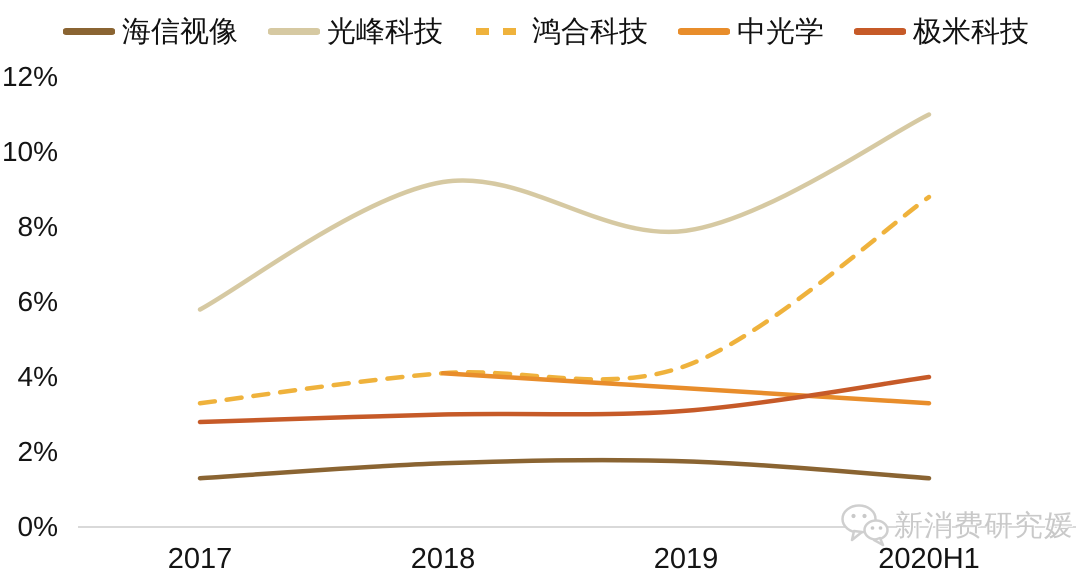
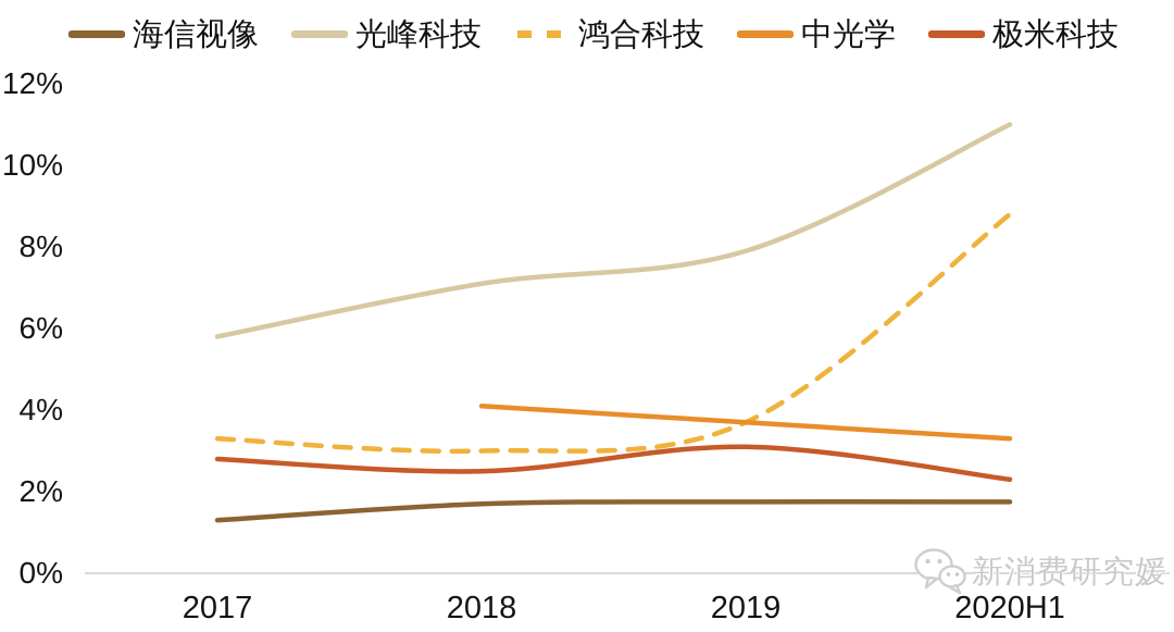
光峰科技/2018: 9.2% -> 7.1%
鸿合科技/2018: 4.1% -> 3.0%
极米科技/2018: 3.0% -> 2.5%
鸿合科技/2019: 4.3% -> 3.7%
海信视像/2020H1: 1.3% -> 1.8%
极米科技/2020H1: 4.0% -> 2.3%
